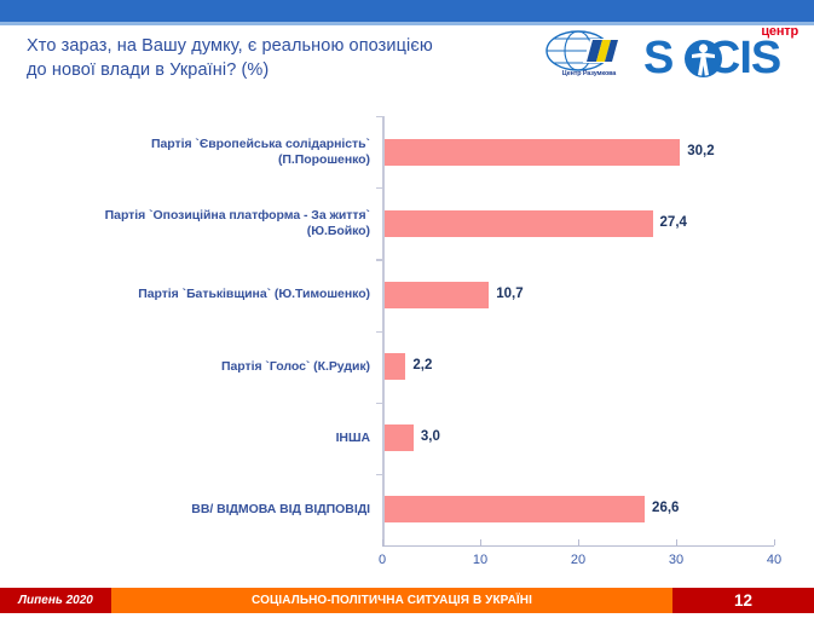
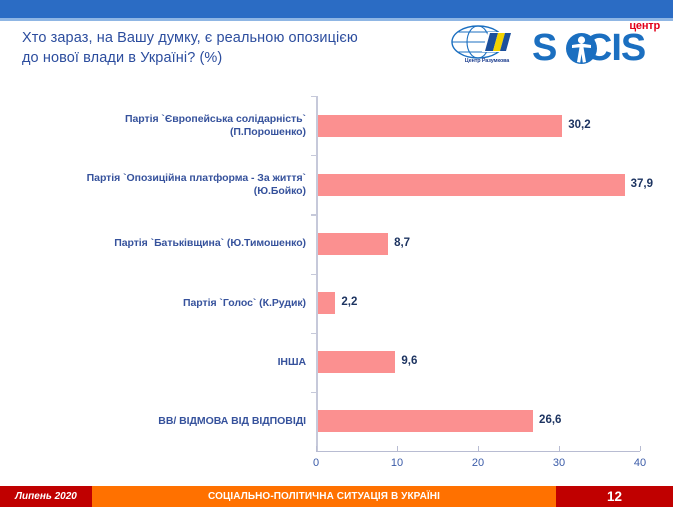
Партія `Опозиційна платформа - За життя` (Ю.Бойко): 27,4 -> 37,9
Партія `Батьківщина` (Ю.Тимошенко): 10,7 -> 8,7
ІНША: 3,0 -> 9,6
